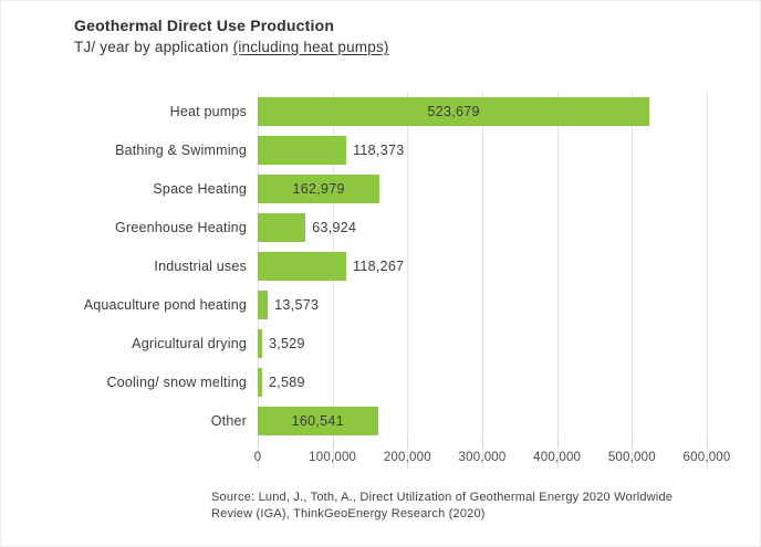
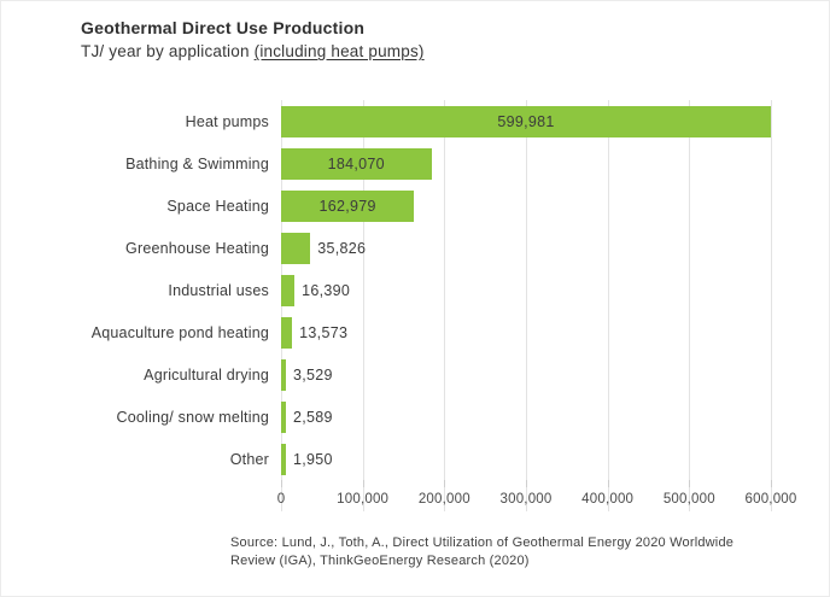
Heat pumps: 523,679 -> 599,981
Bathing & Swimming: 118,373 -> 184,070
Greenhouse Heating: 63,924 -> 35,826
Industrial uses: 118,267 -> 16,390
Other: 160,541 -> 1,950
